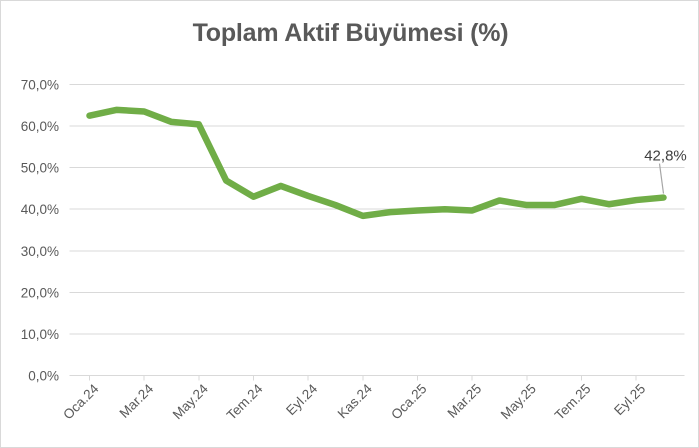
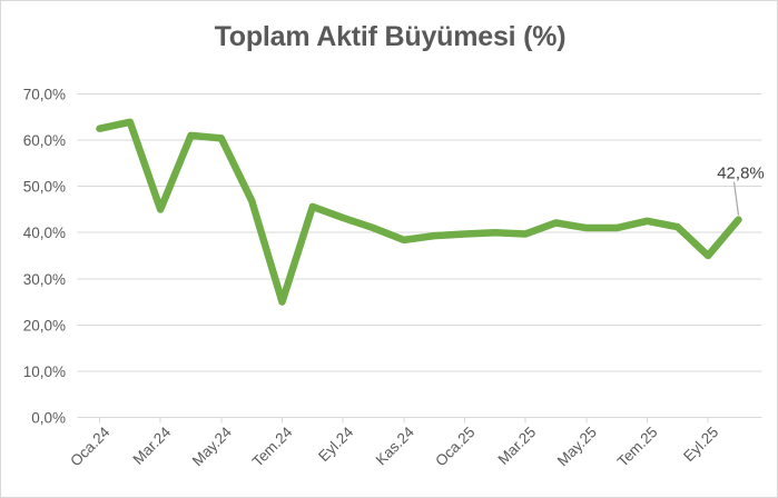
Mar.24: 64% -> 45%
Tem.24: 43% -> 25%
Eyl.25: 42% -> 35%
